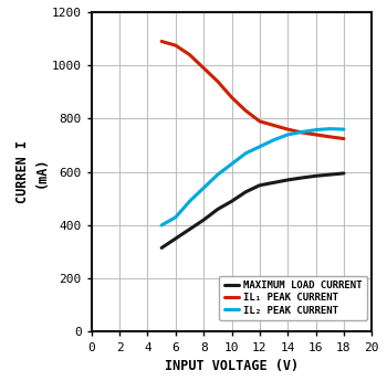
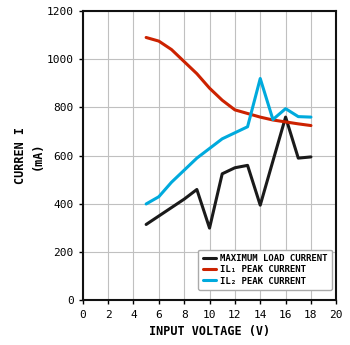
MAXIMUM LOAD CURRENT/10: 490 -> 300
MAXIMUM LOAD CURRENT/14: 570 -> 395
IL₂ PEAK CURRENT/14: 740 -> 920
MAXIMUM LOAD CURRENT/16: 585 -> 760
IL₂ PEAK CURRENT/16: 758 -> 795
